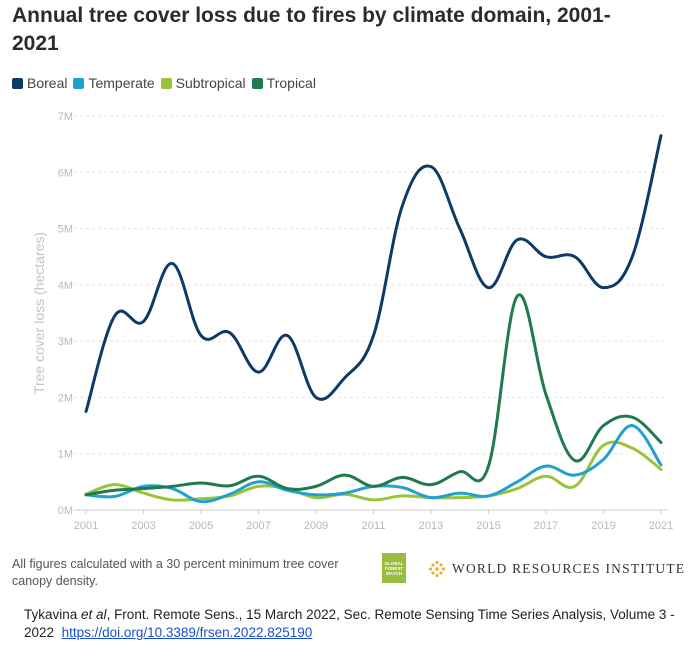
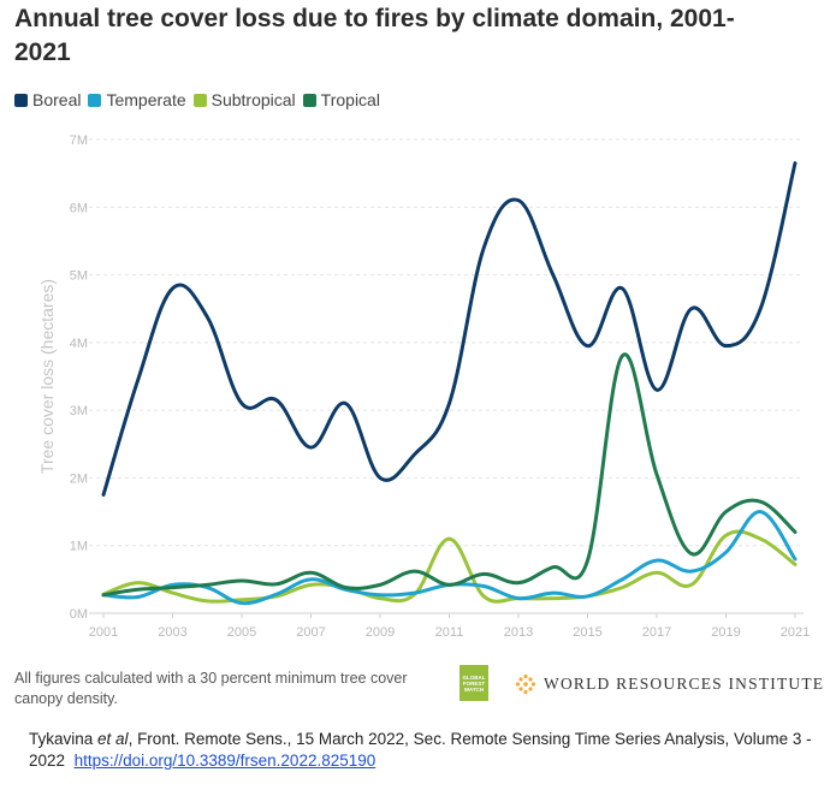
Boreal/2003: 3.4M -> 4.8M
Subtropical/2011: 0.2M -> 1.1M
Boreal/2017: 4.5M -> 3.3M
